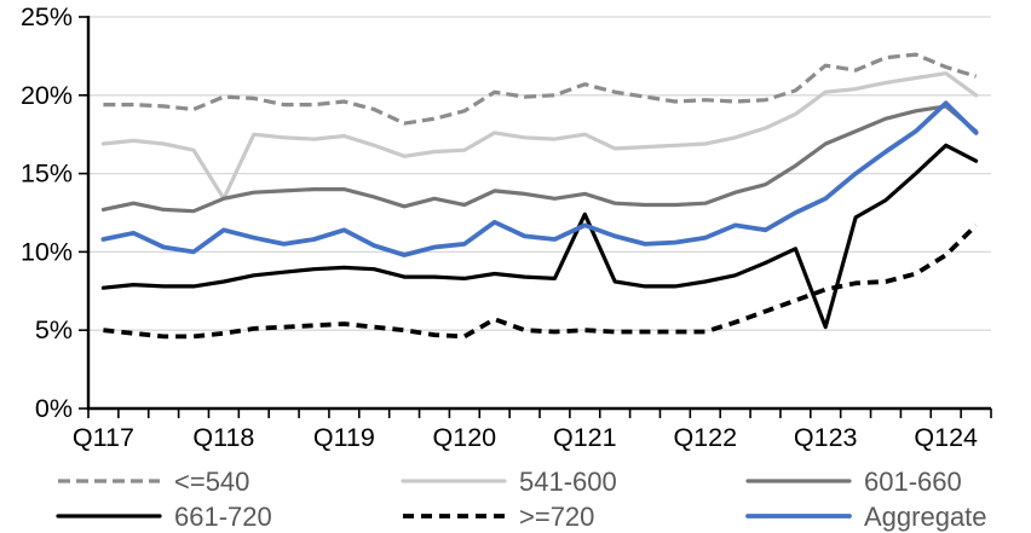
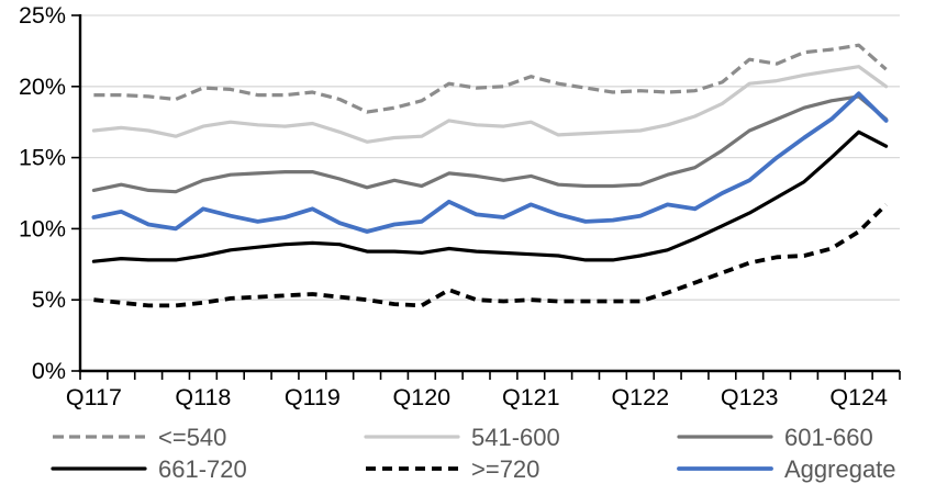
541-600/Q118: 13.4% -> 17.2%
661-720/Q121: 12.4% -> 8.2%
661-720/Q123: 5.2% -> 11.1%
<=540/Q124: 21.8% -> 22.9%
